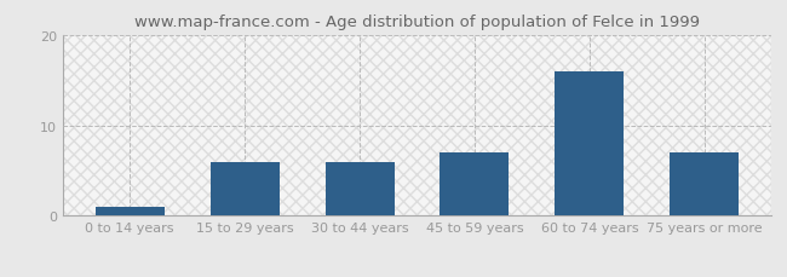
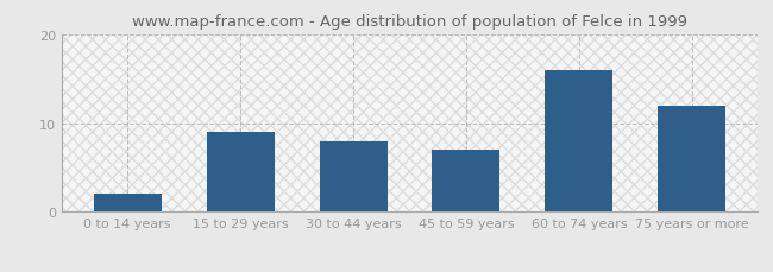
0 to 14 years: 1 -> 2
15 to 29 years: 6 -> 9
30 to 44 years: 6 -> 8
75 years or more: 7 -> 12
